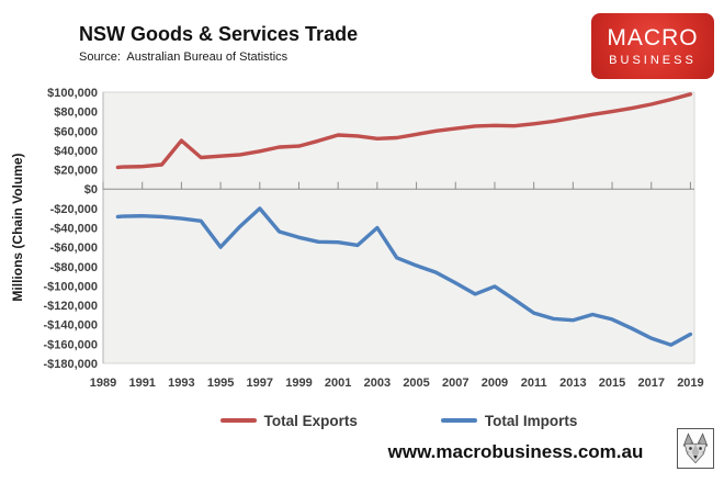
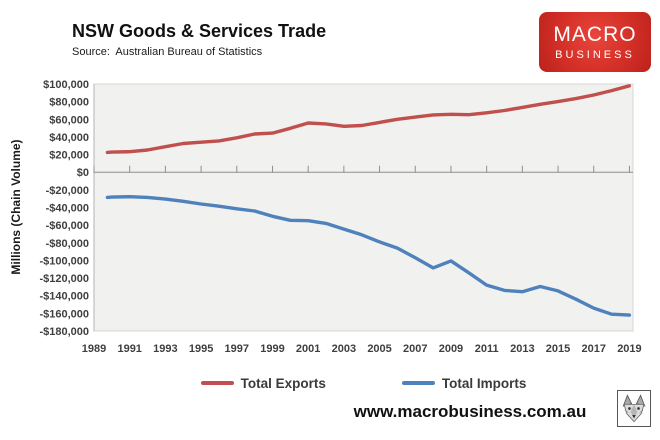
Total Exports/1993: $50000 -> $30000
Total Imports/1995: -$60000 -> -$40000
Total Imports/1997: -$20000 -> -$40000
Total Imports/2003: -$40000 -> -$60000
Total Imports/2019: -$150000 -> -$160000
